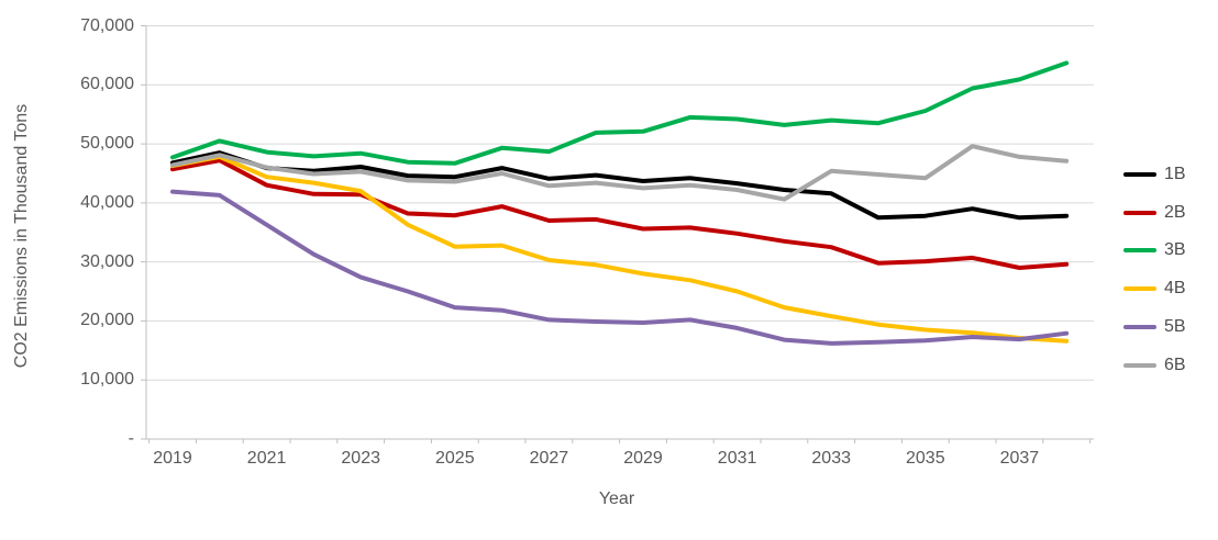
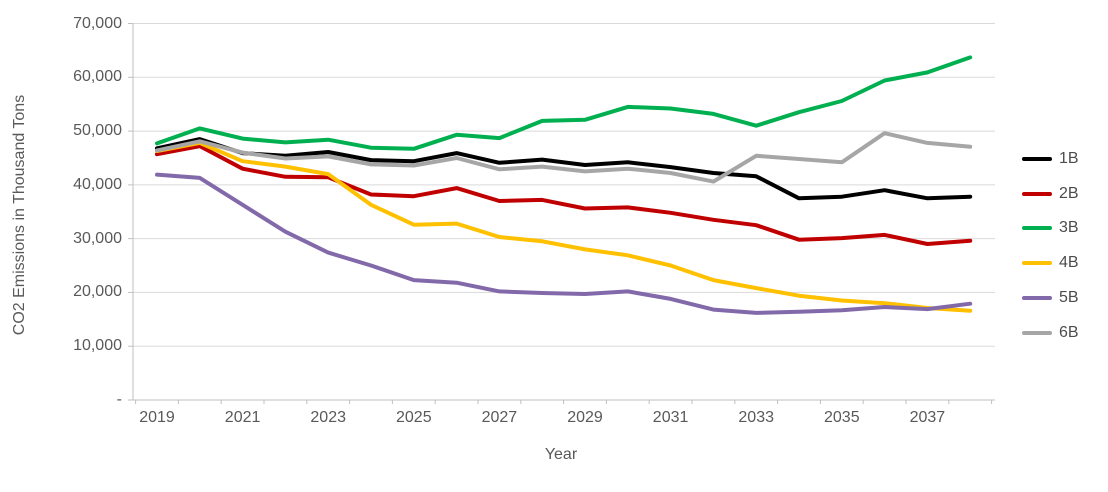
3B/2033: 54000 -> 51000
